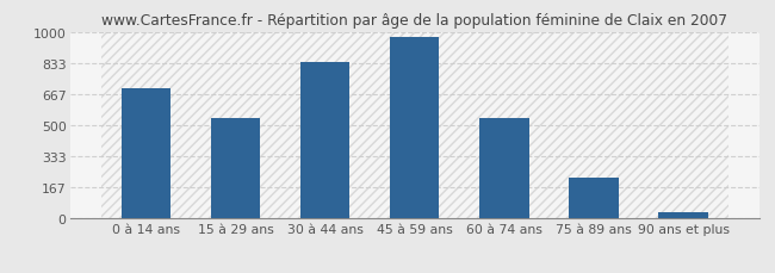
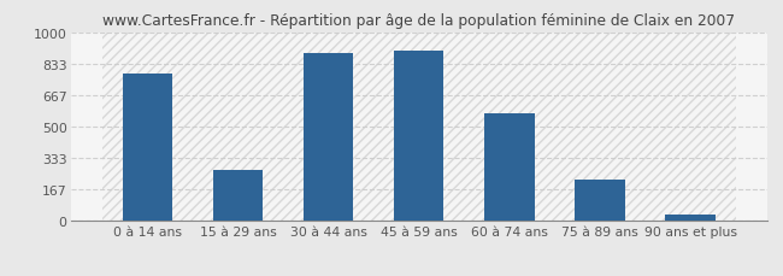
0 à 14 ans: 700 -> 780
15 à 29 ans: 540 -> 270
30 à 44 ans: 840 -> 890
45 à 59 ans: 980 -> 900
60 à 74 ans: 540 -> 570
